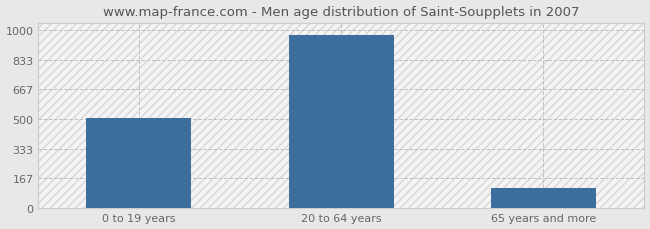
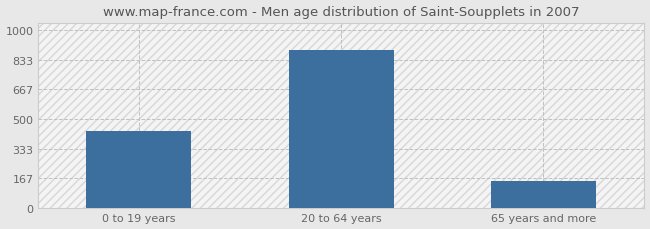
0 to 19 years: 510 -> 430
20 to 64 years: 970 -> 890
65 years and more: 110 -> 150
